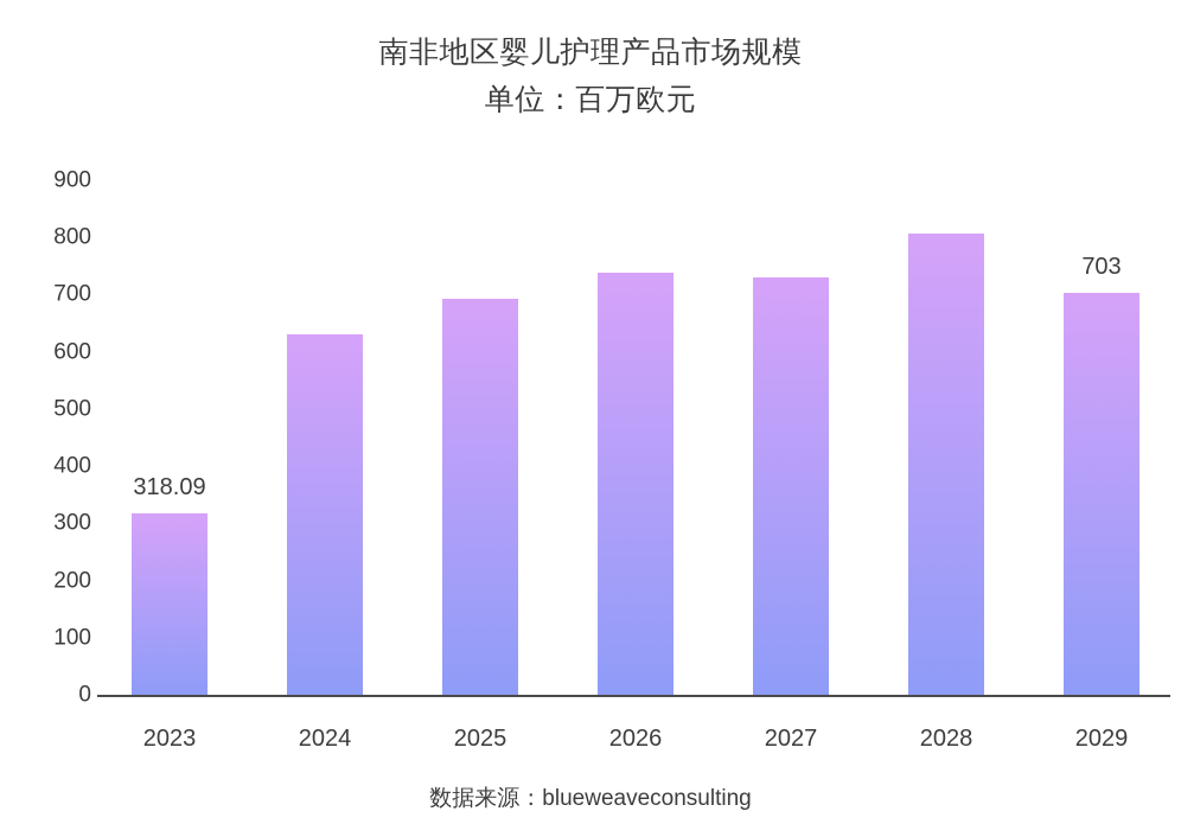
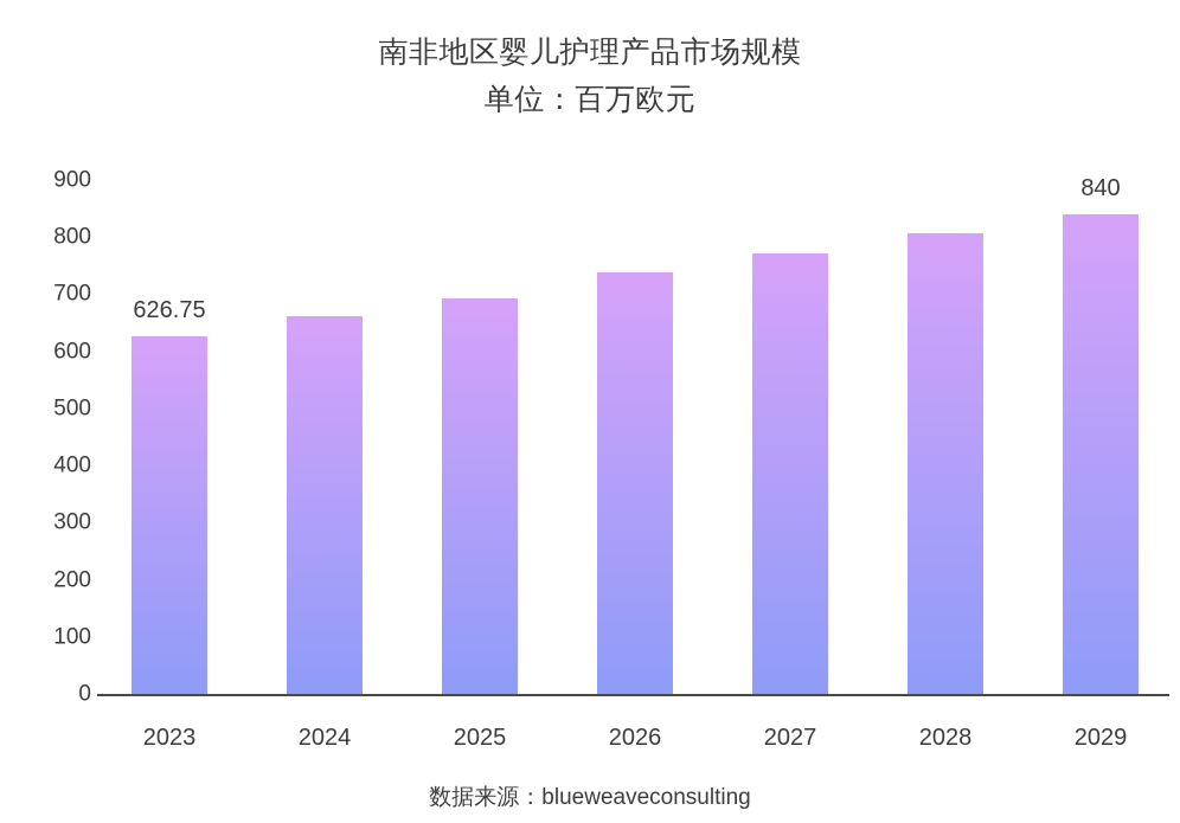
2023: 318.09 -> 626.75
2024: 630 -> 660
2027: 730 -> 770
2029: 703 -> 840
